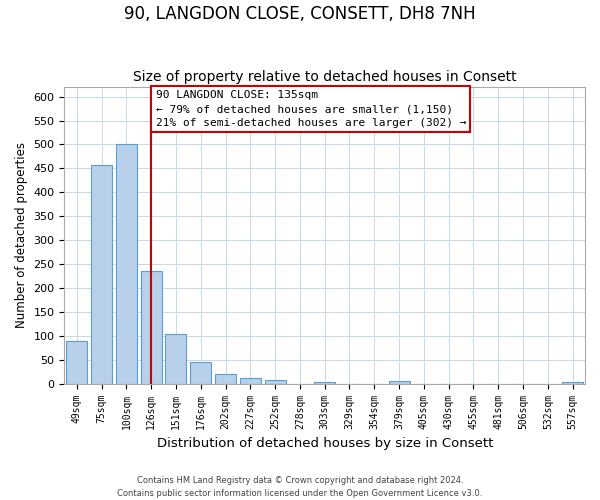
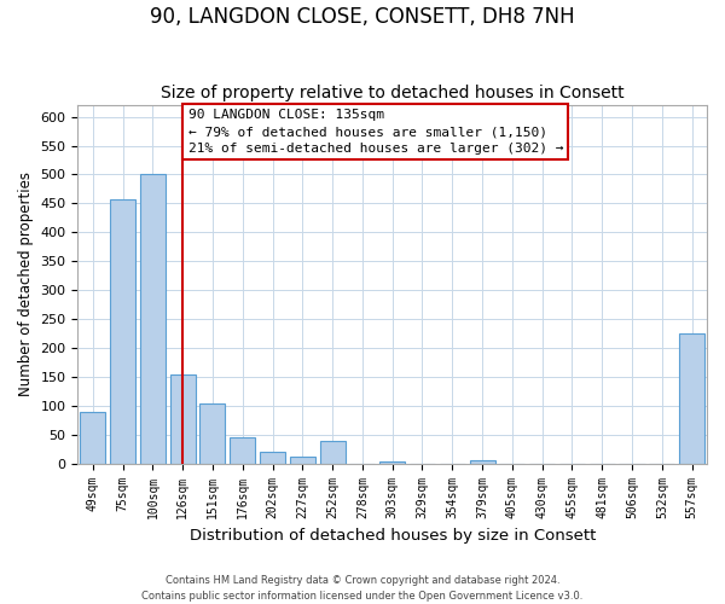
126sqm: 236 -> 155
252sqm: 8 -> 40
557sqm: 3 -> 225
